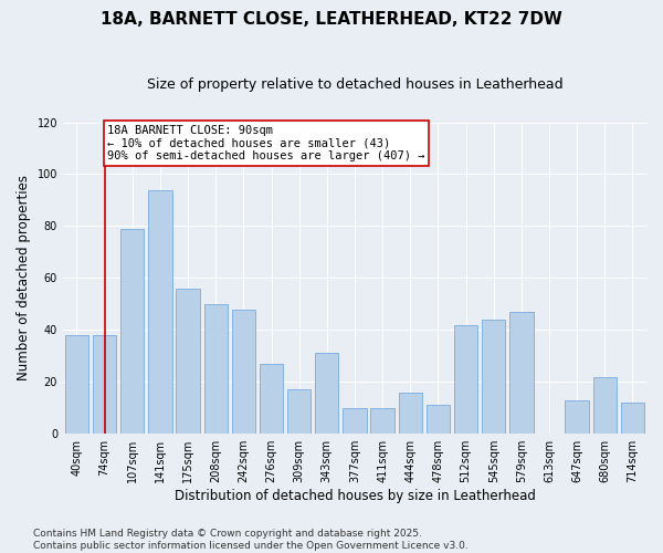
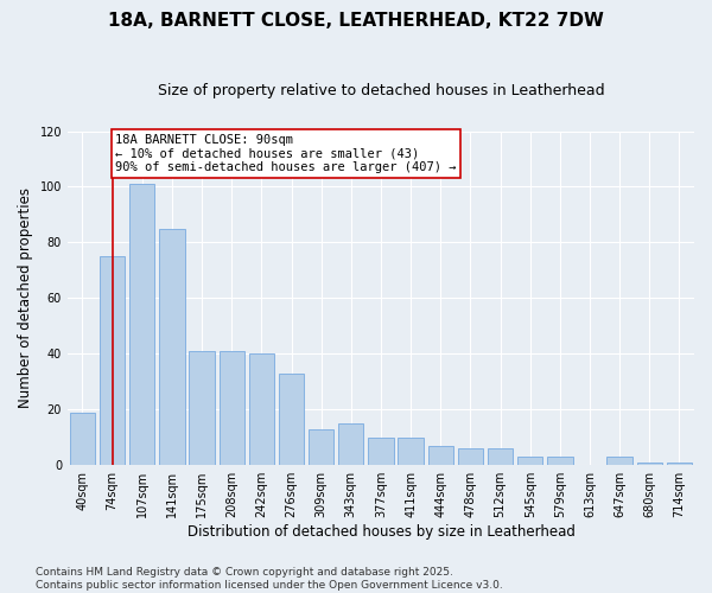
40sqm: 38 -> 19
74sqm: 38 -> 75
107sqm: 79 -> 101
141sqm: 94 -> 85
175sqm: 56 -> 41
208sqm: 50 -> 41
242sqm: 48 -> 40
276sqm: 27 -> 33
309sqm: 17 -> 13
343sqm: 31 -> 15
444sqm: 16 -> 7
478sqm: 11 -> 6
512sqm: 42 -> 6
545sqm: 44 -> 3
579sqm: 47 -> 3
647sqm: 13 -> 3
680sqm: 22 -> 1
714sqm: 12 -> 1
